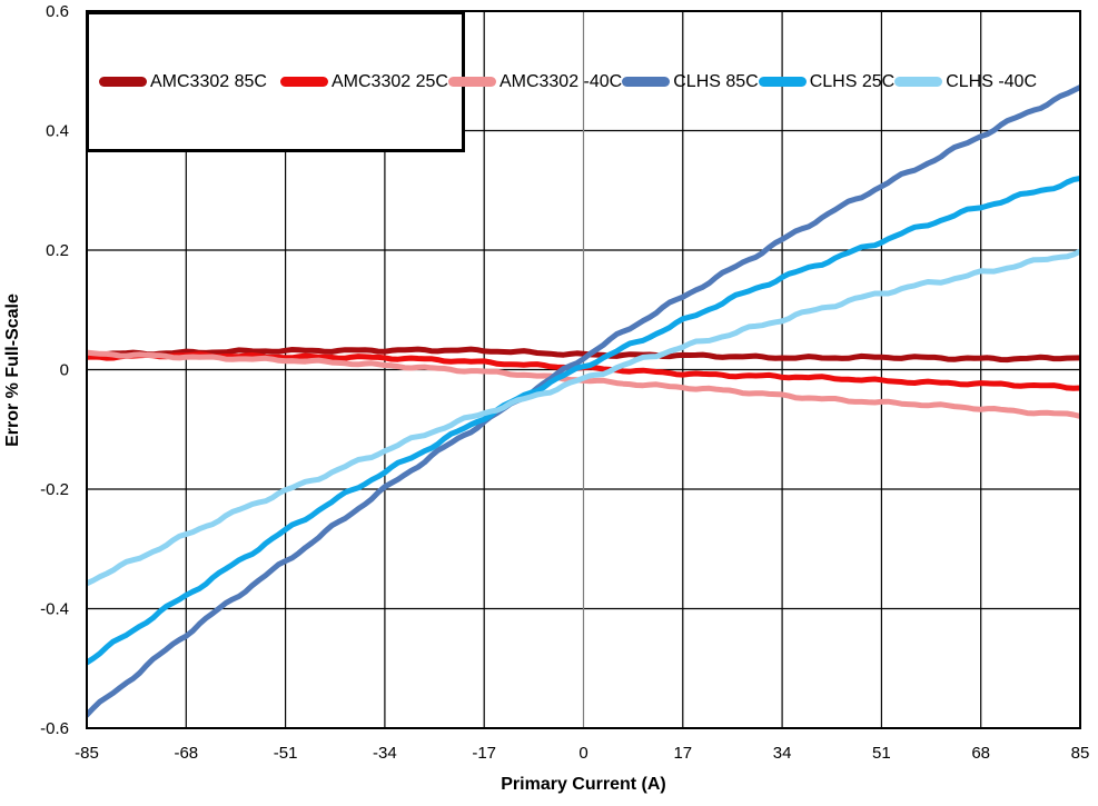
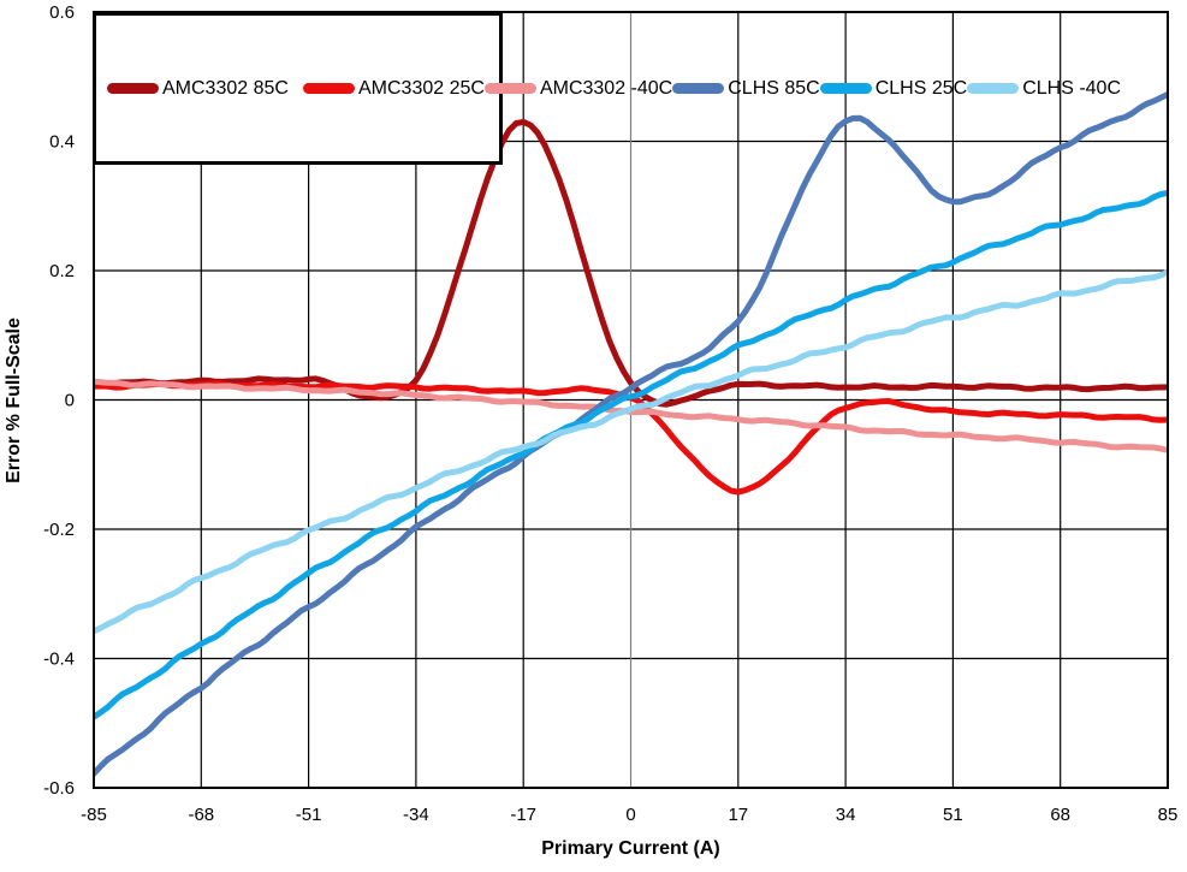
AMC3302 85C/-17: 0.03 -> 0.43
AMC3302 25C/17: -0.01 -> -0.14
CLHS 85C/34: 0.22 -> 0.43
